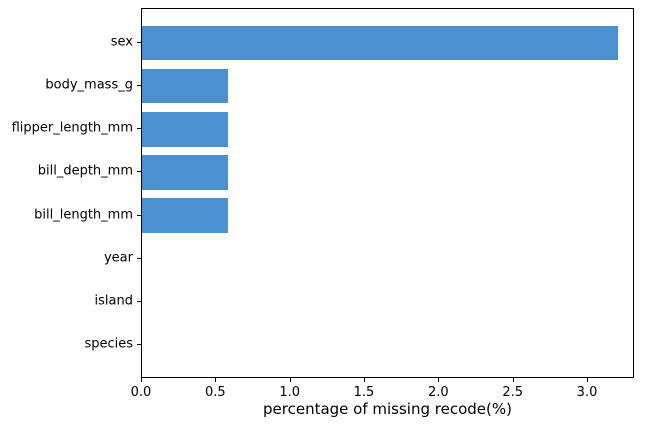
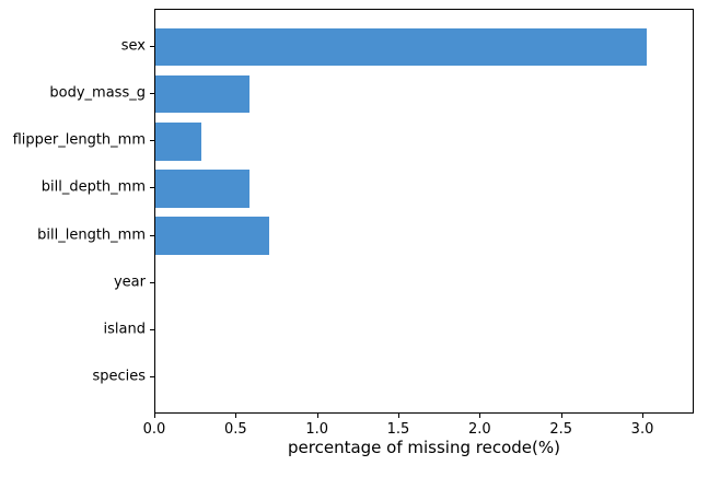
sex: 3.20 -> 3.02
flipper_length_mm: 0.58 -> 0.28
bill_length_mm: 0.58 -> 0.70
